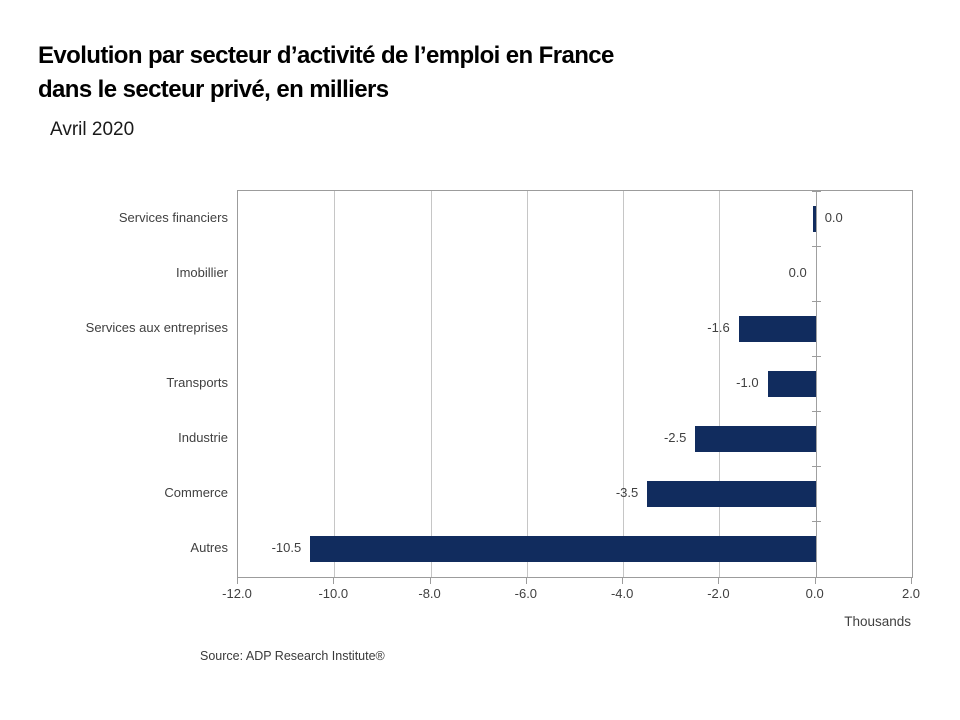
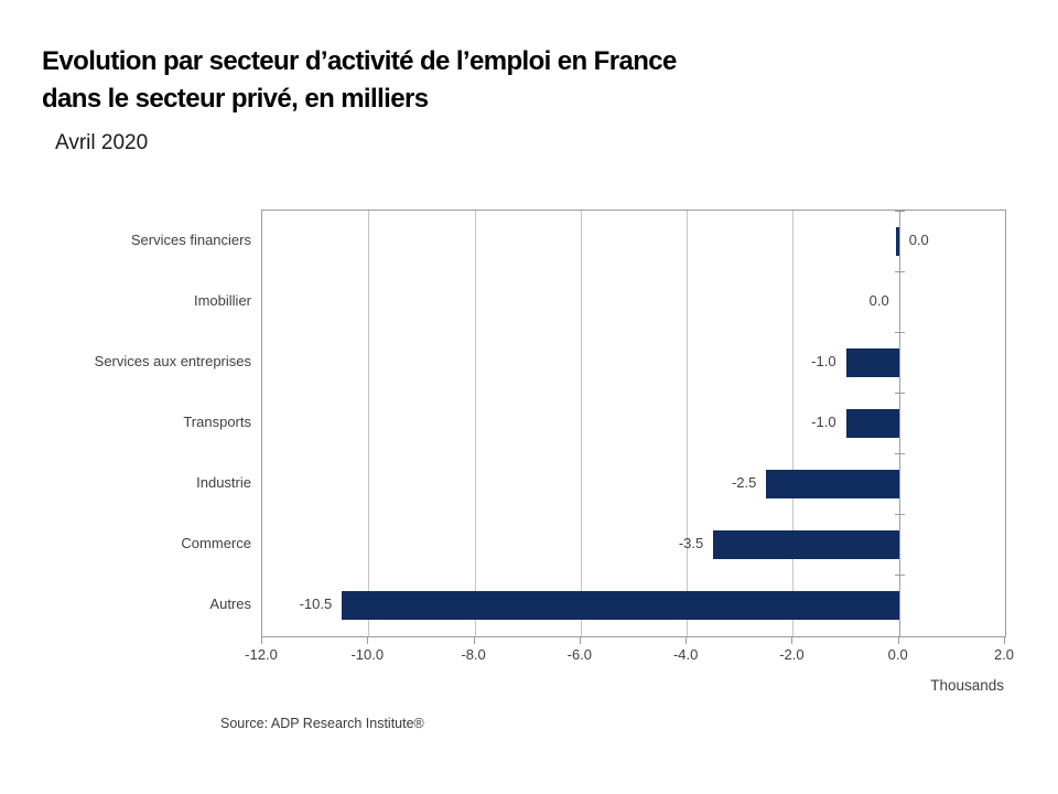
Services aux entreprises: -1.6 -> -1.0
